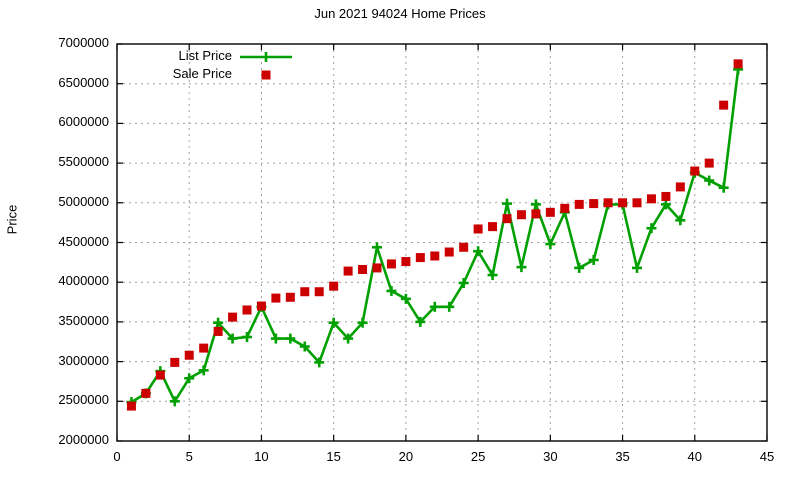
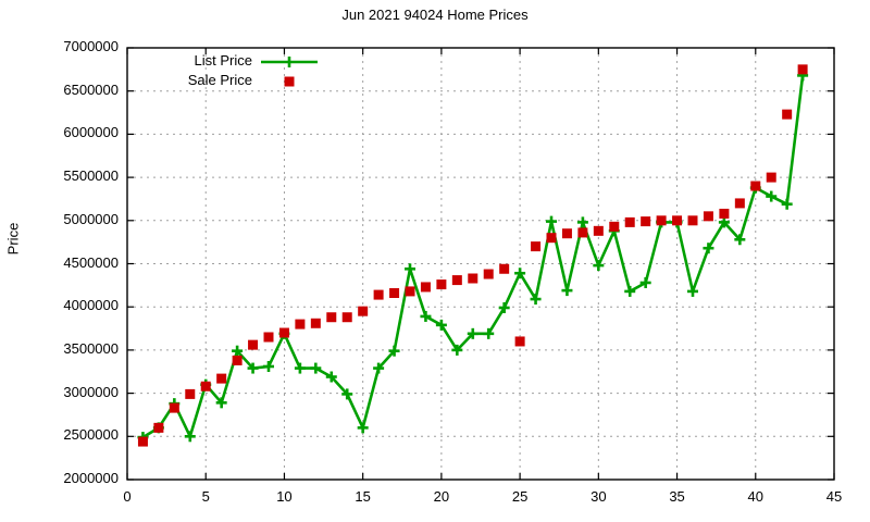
List Price/5: 2800000 -> 3100000
List Price/15: 3500000 -> 2600000
Sale Price/25: 4700000 -> 3600000
